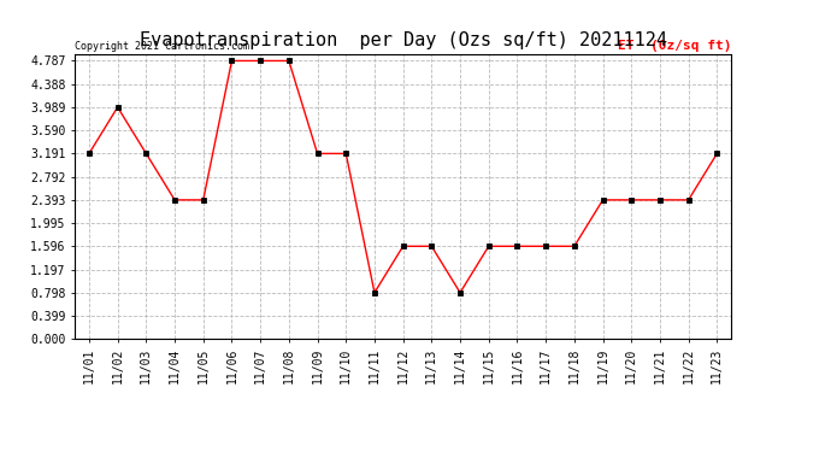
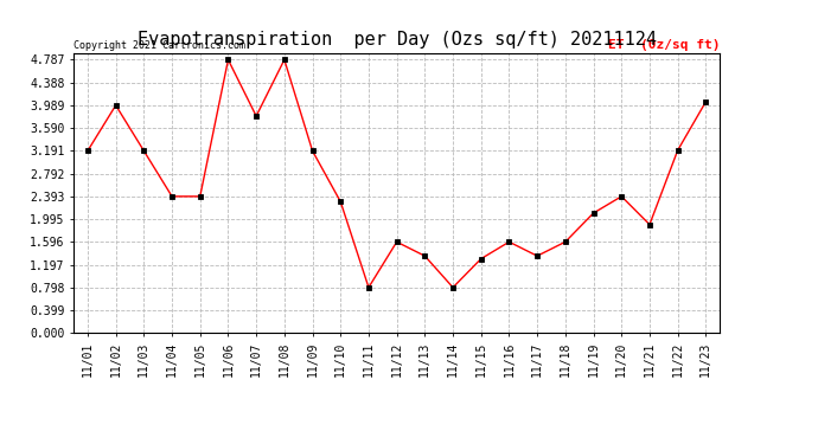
11/07: 4.79 -> 3.80
11/10: 3.19 -> 2.30
11/13: 1.60 -> 1.35
11/15: 1.60 -> 1.30
11/17: 1.60 -> 1.35
11/19: 2.39 -> 2.10
11/21: 2.39 -> 1.90
11/22: 2.39 -> 3.20
11/23: 3.19 -> 4.05
